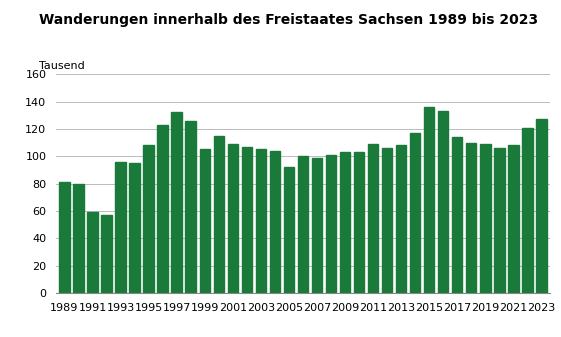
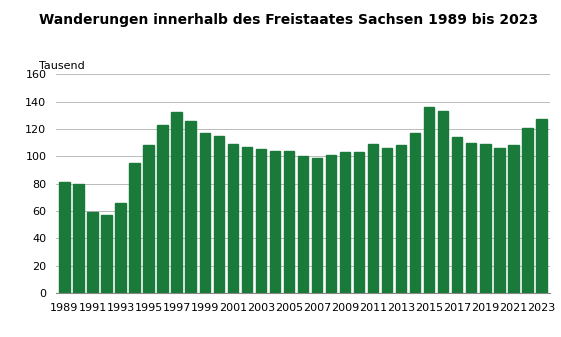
1993: 96 -> 66
1999: 105 -> 117
2005: 92 -> 104
